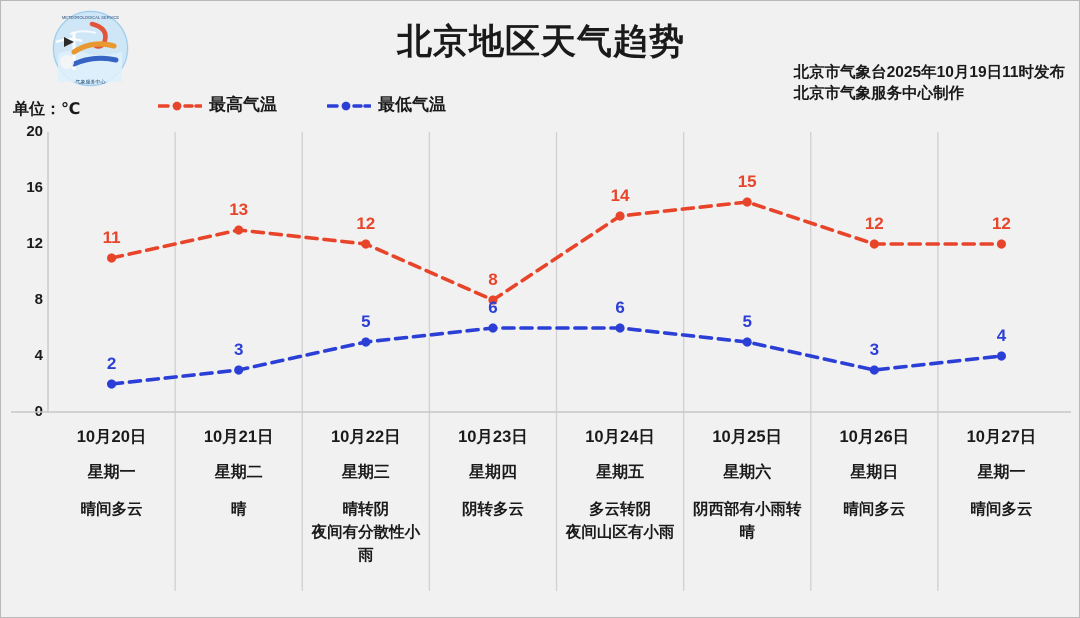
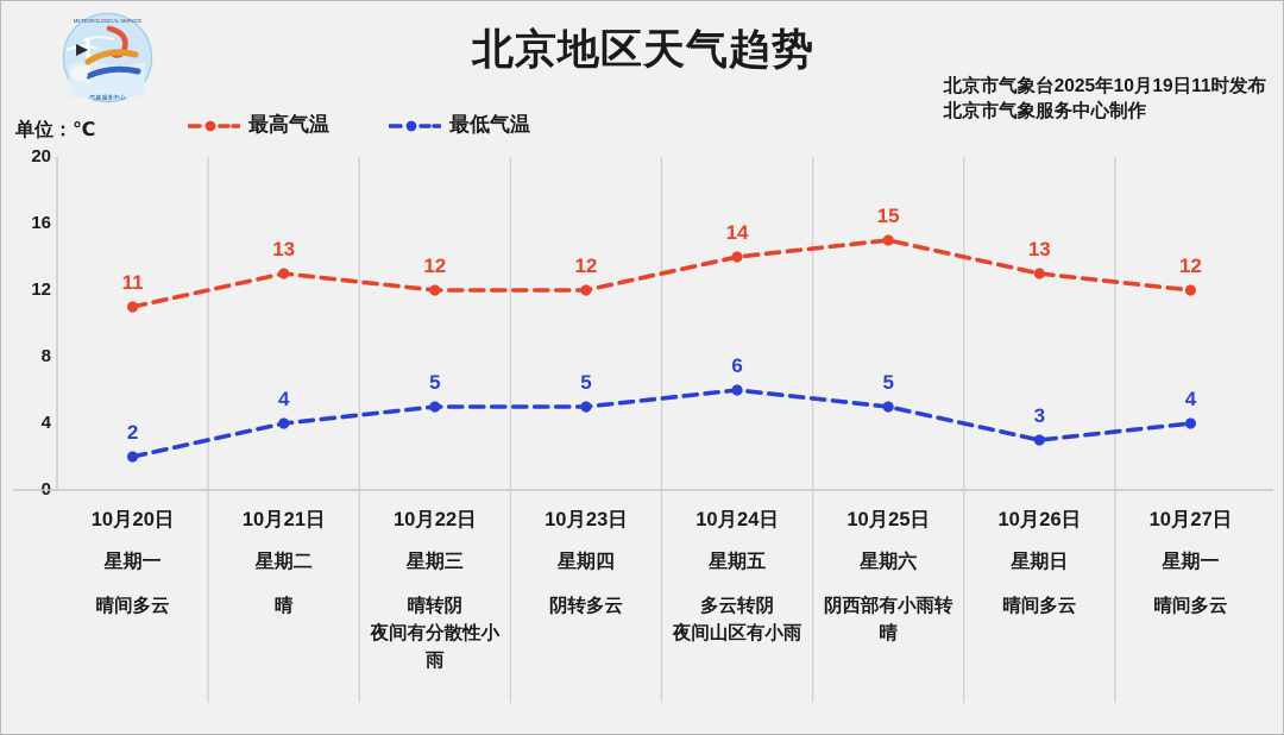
最低气温/10月21日: 3 -> 4
最高气温/10月23日: 8 -> 12
最低气温/10月23日: 6 -> 5
最高气温/10月26日: 12 -> 13
